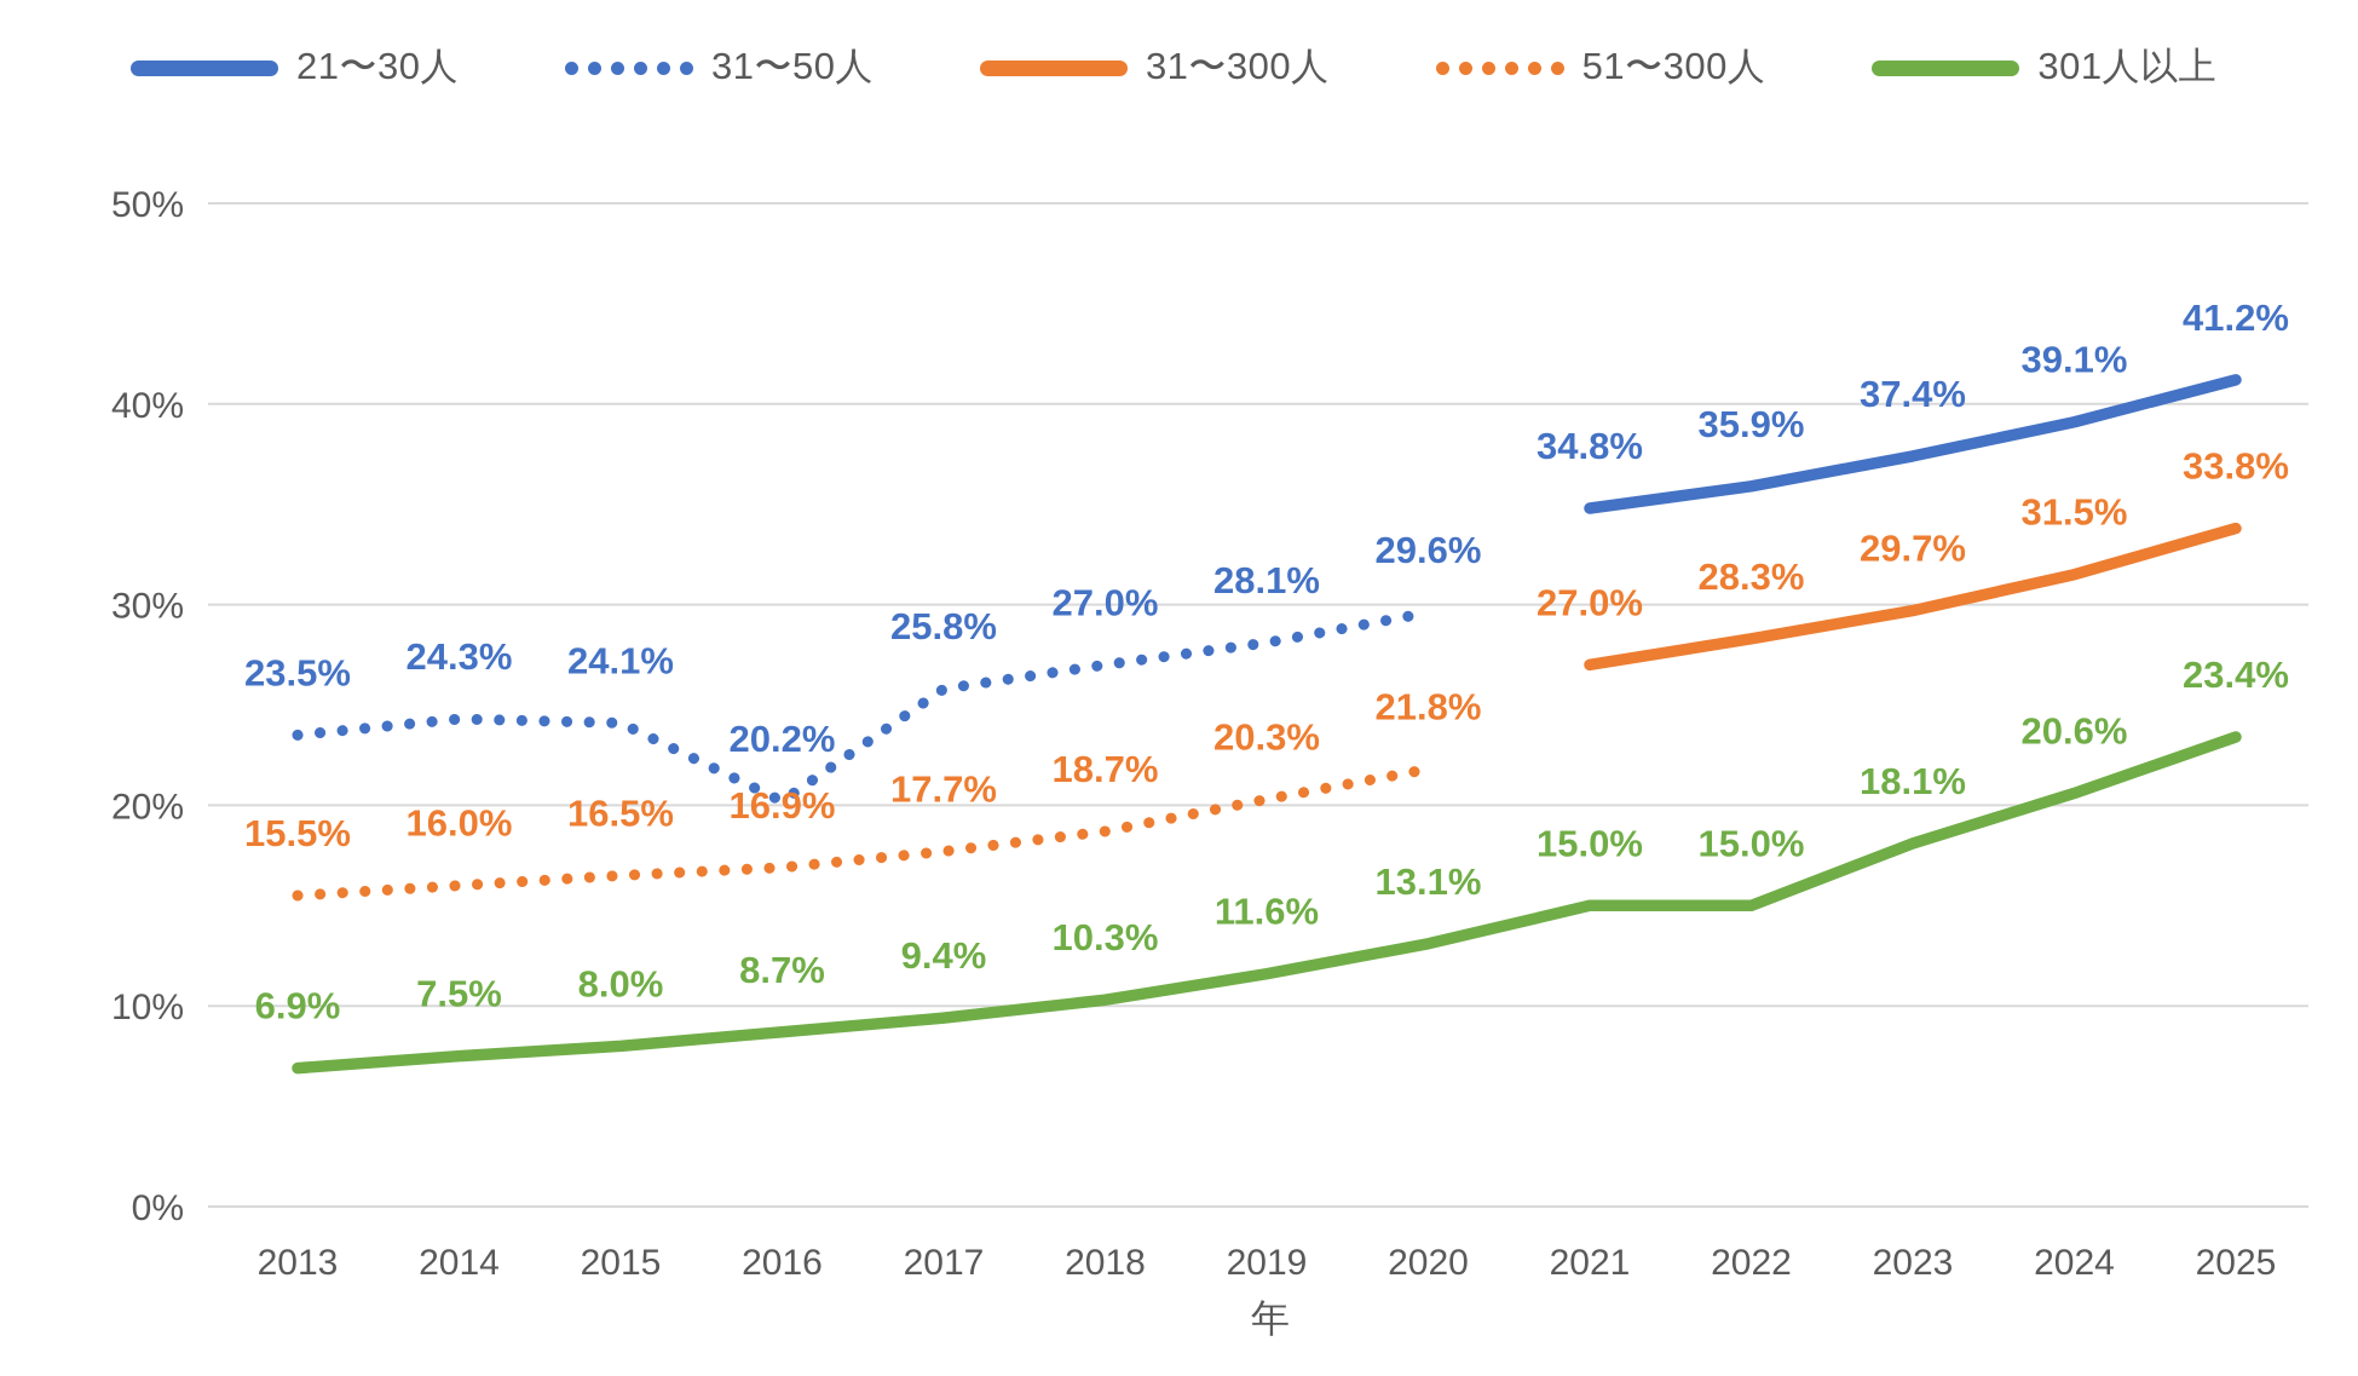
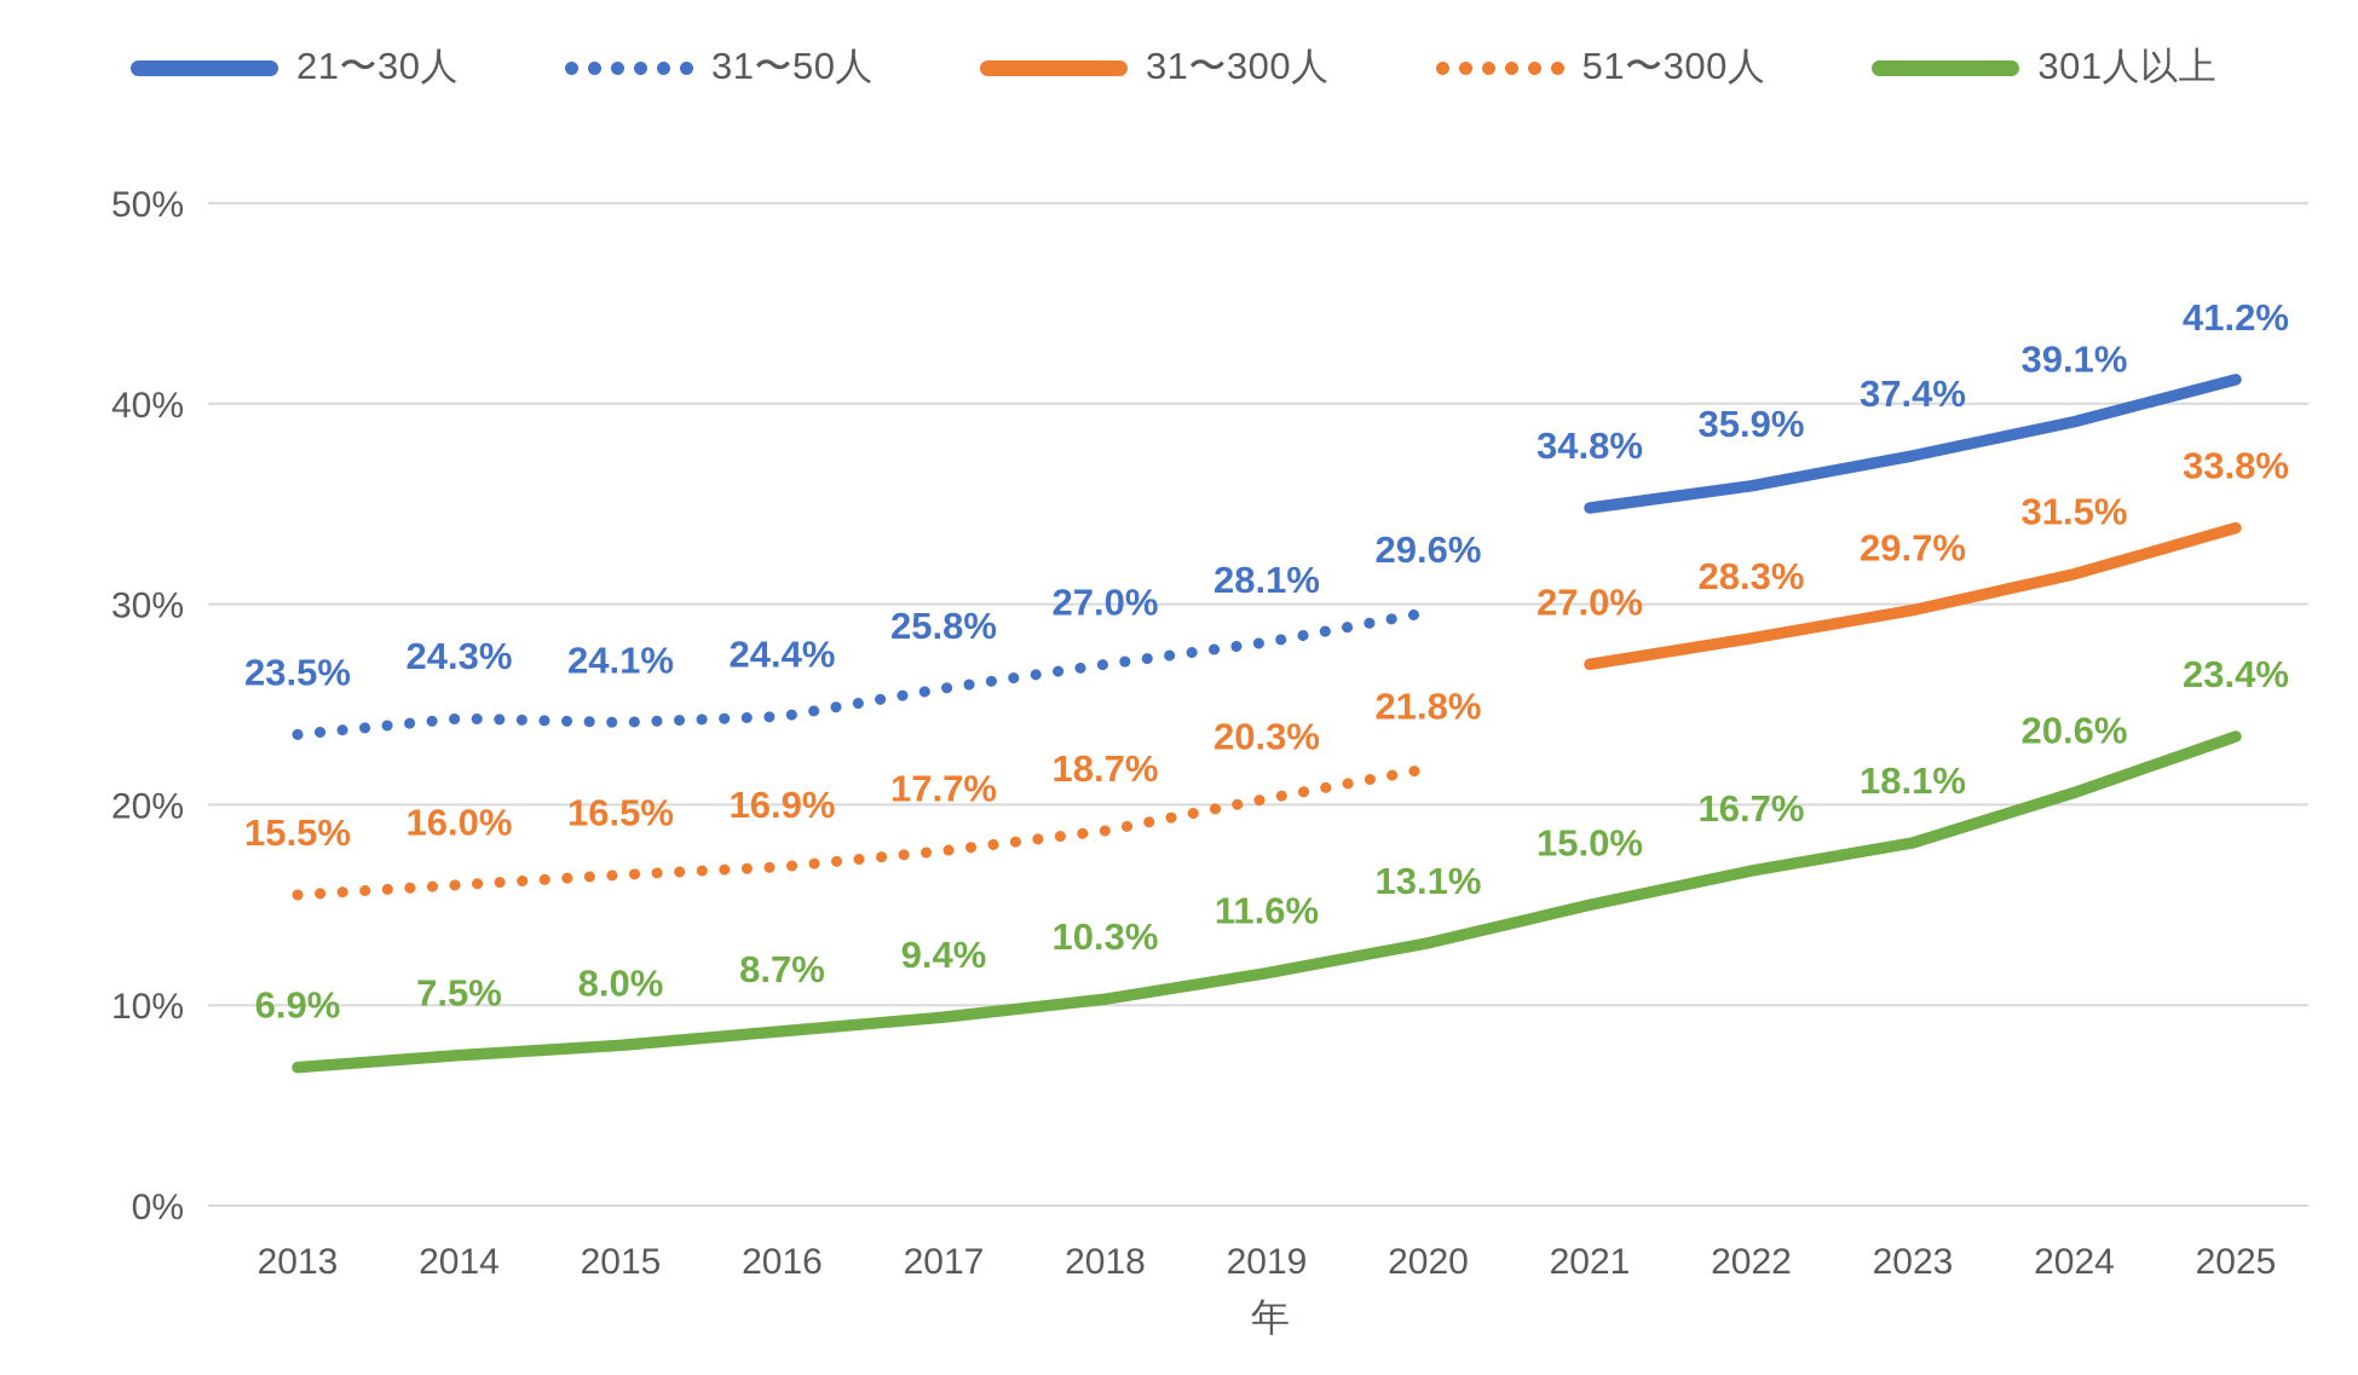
31〜50人/2016: 20.2% -> 24.4%
301人以上/2022: 15.0% -> 16.7%
